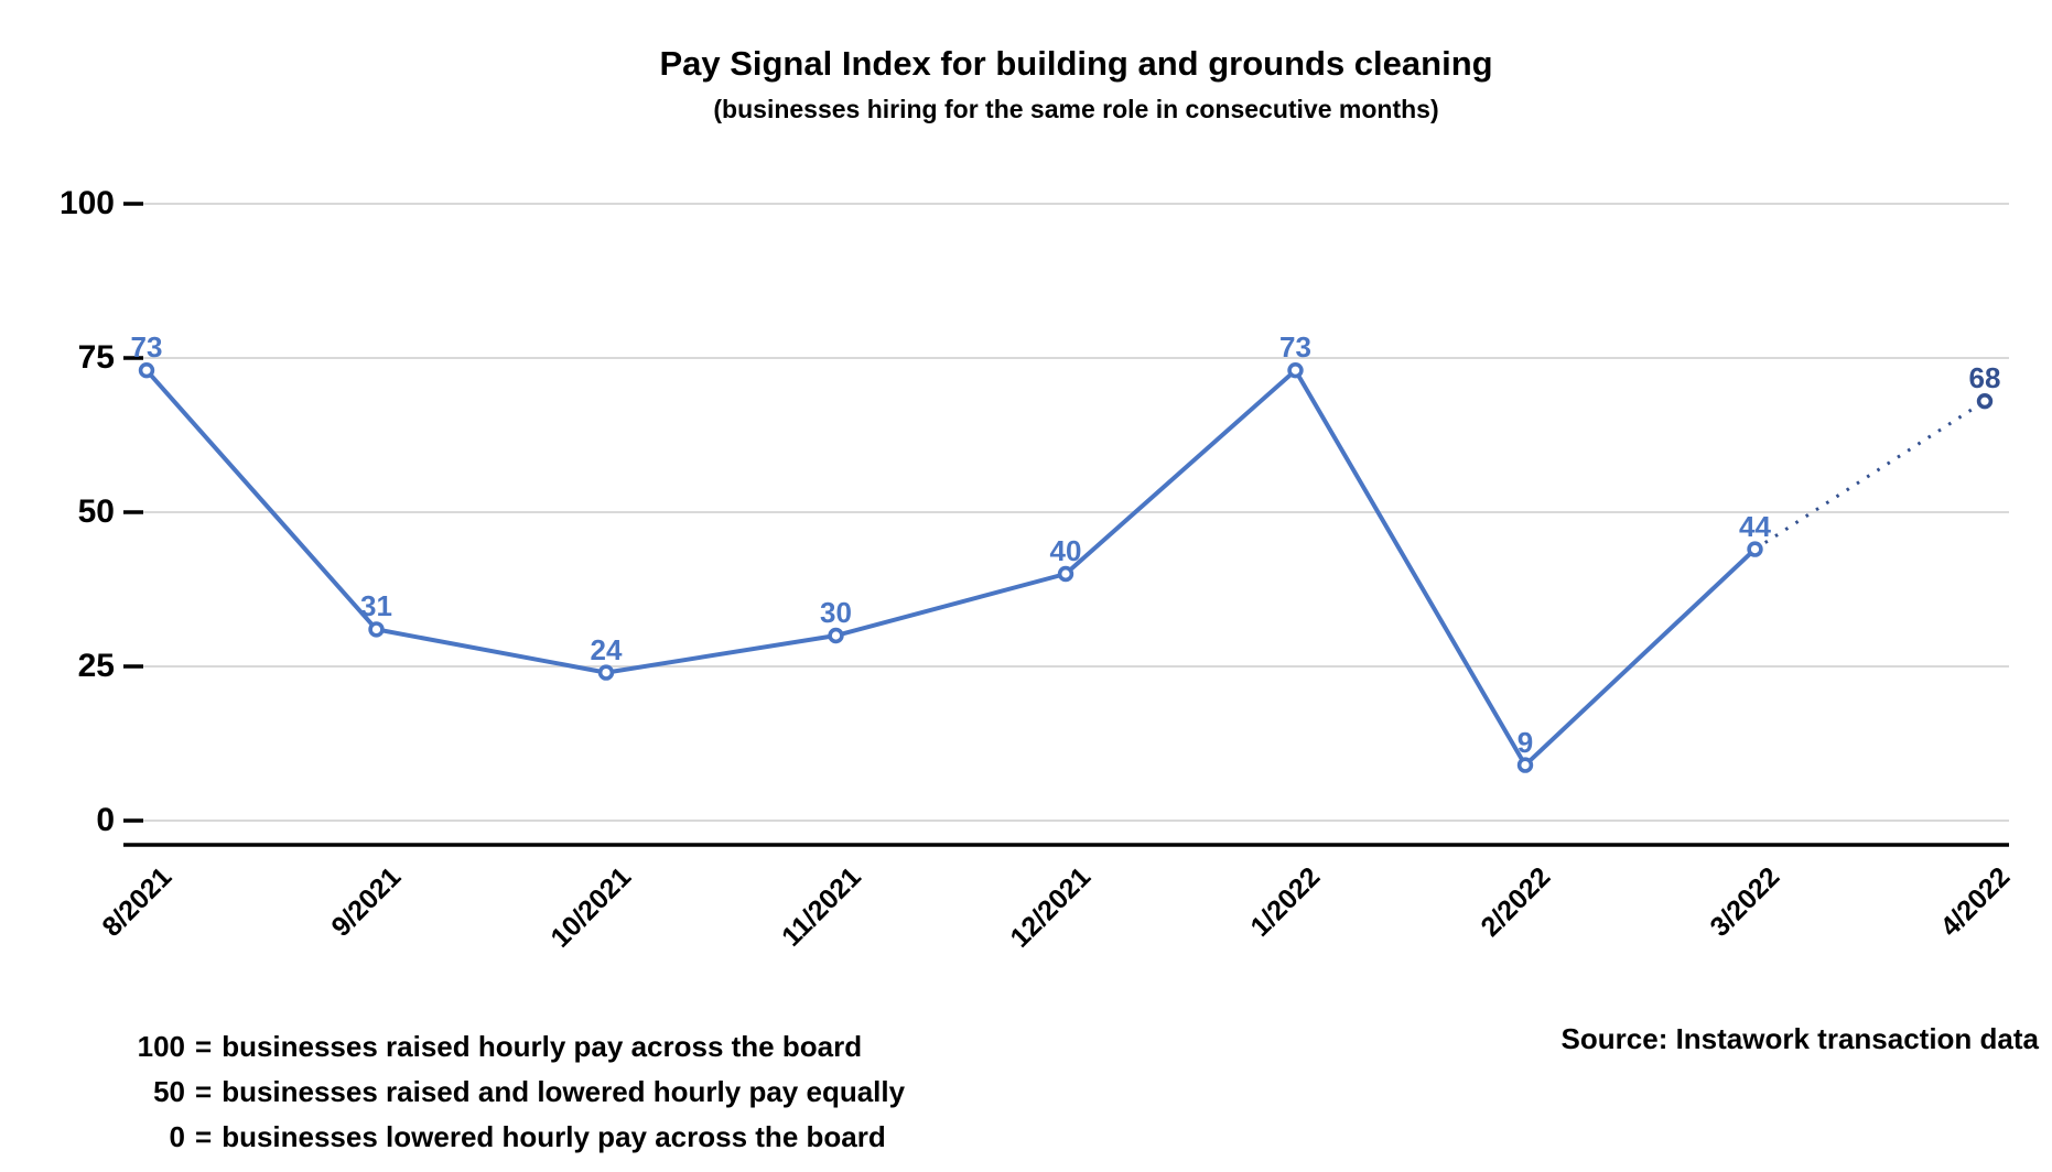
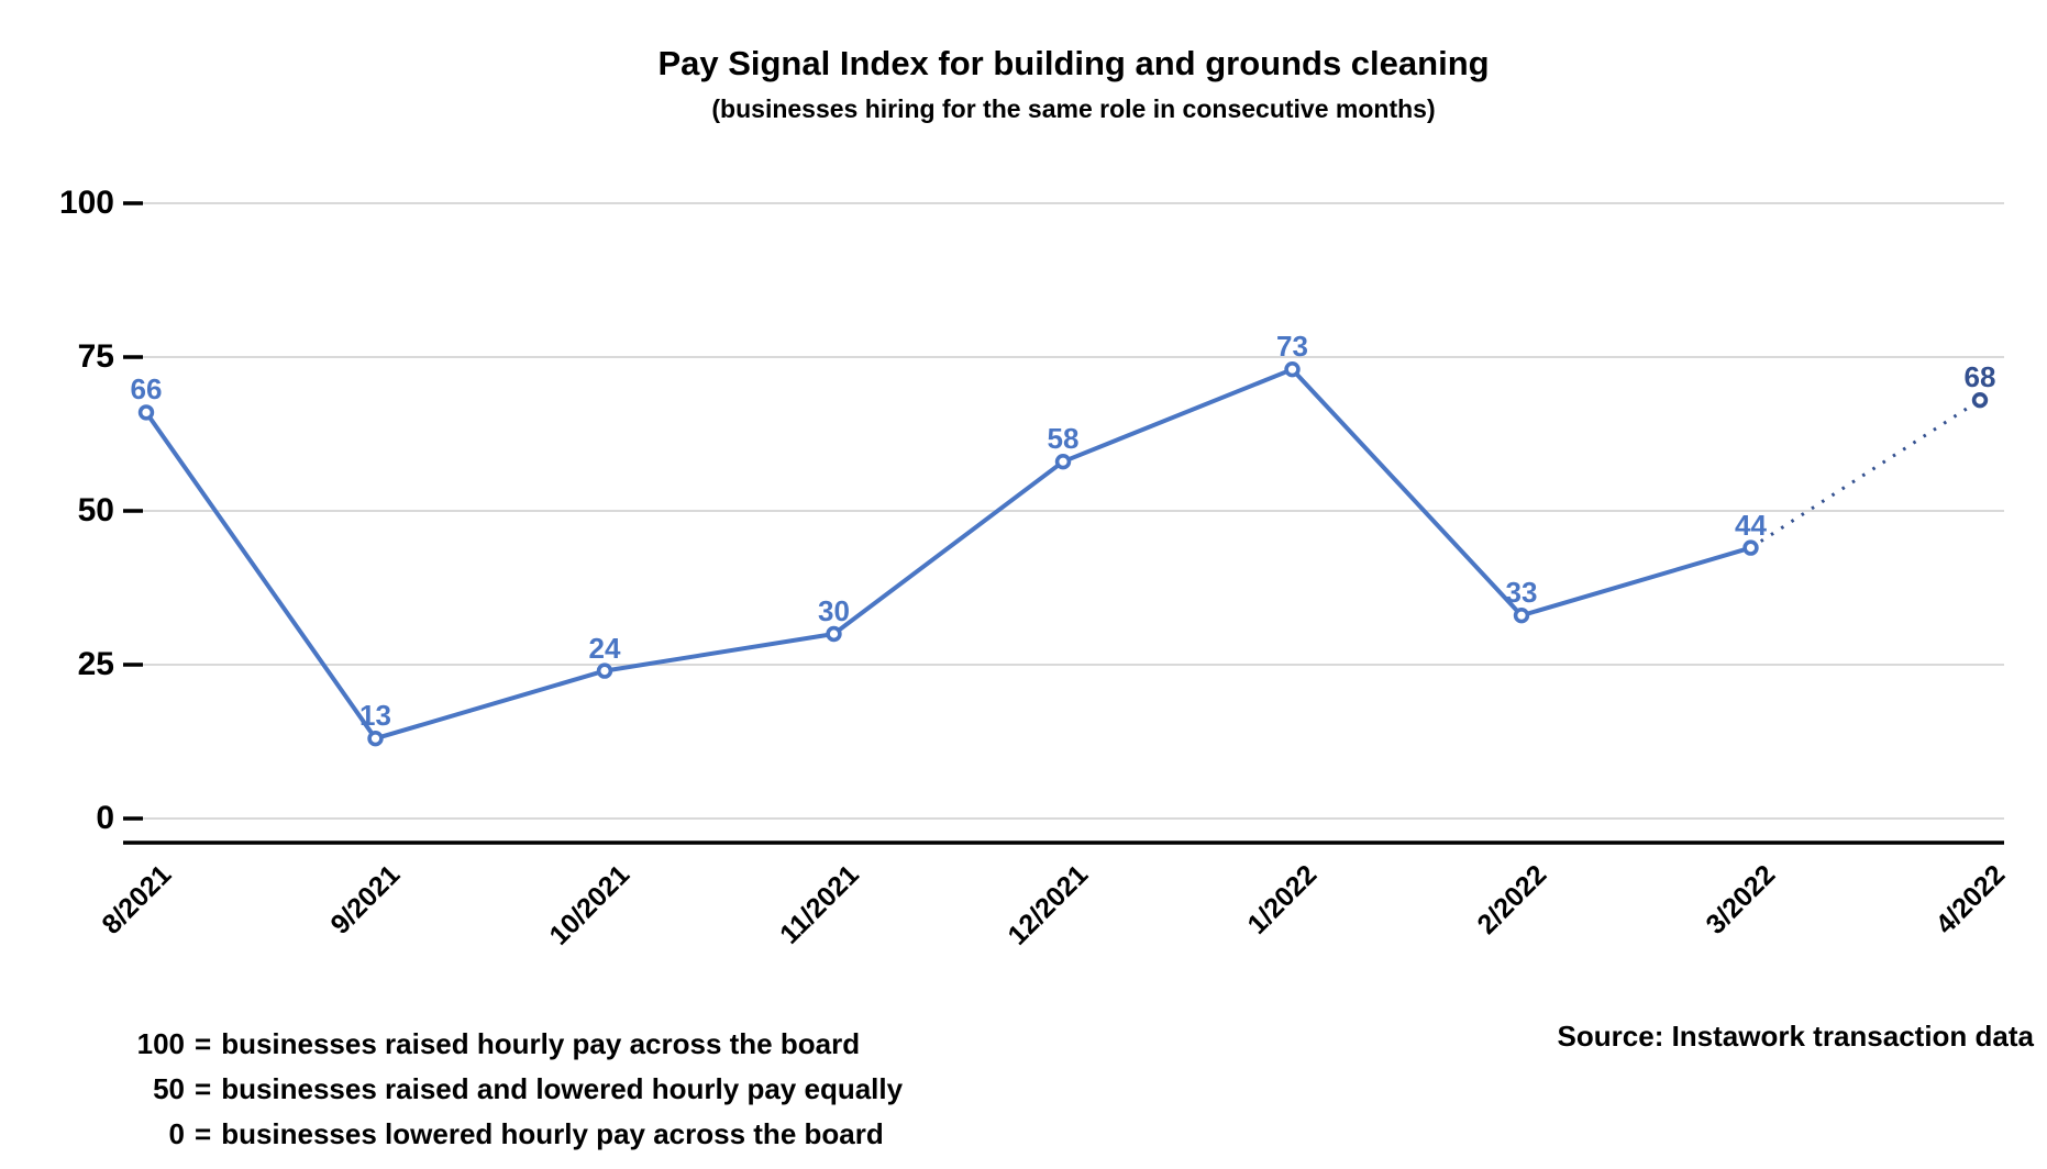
8/2021: 73 -> 66
9/2021: 31 -> 13
12/2021: 40 -> 58
2/2022: 9 -> 33
